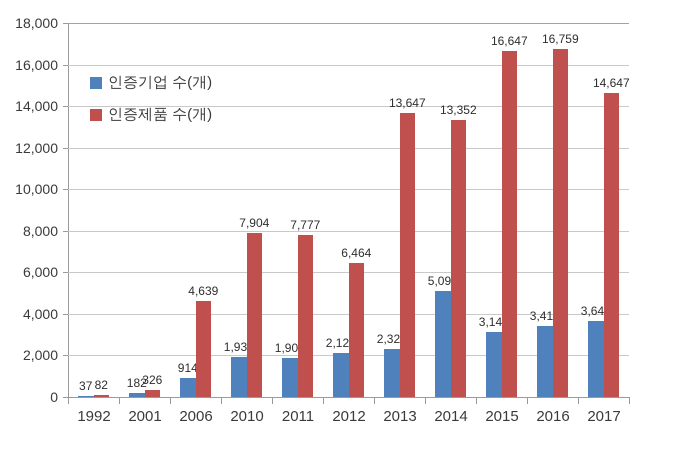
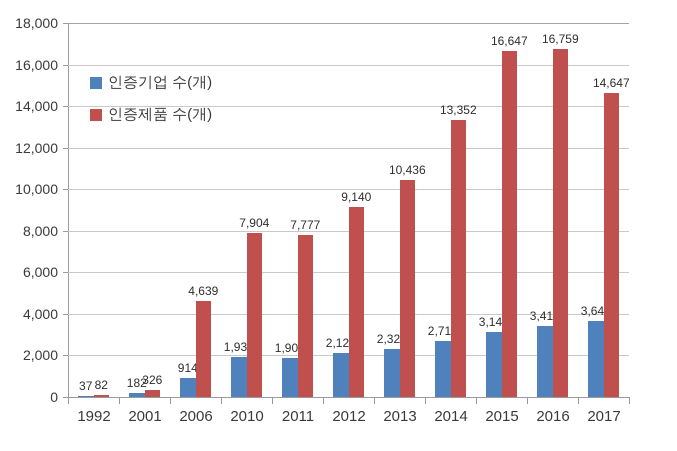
인증제품 수(개)/2012: 6,464 -> 9,140
인증제품 수(개)/2013: 13,647 -> 10,436
인증기업 수(개)/2014: 5,093 -> 2,718
